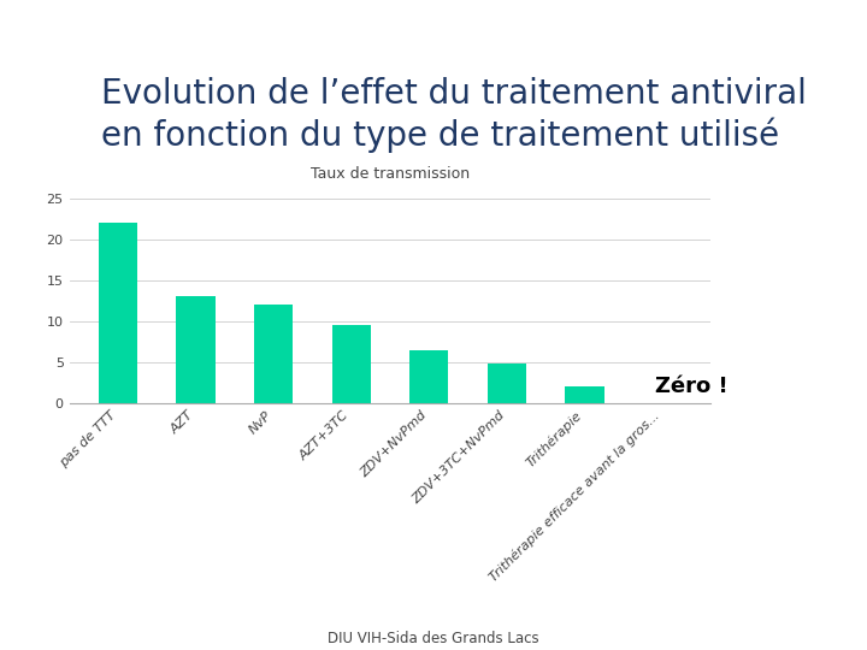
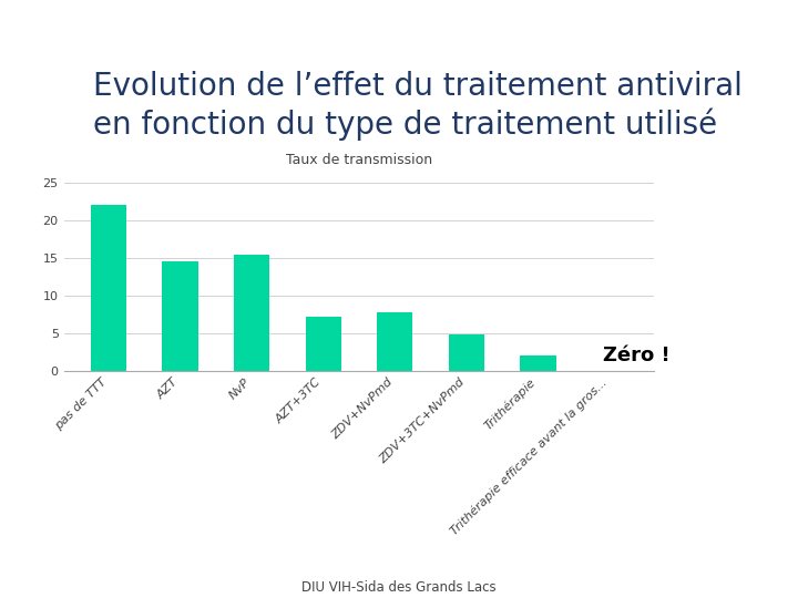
AZT: 13.0 -> 14.6
NvP: 12.0 -> 15.4
AZT+3TC: 9.5 -> 7.2
ZDV+NvPmd: 6.5 -> 7.8
